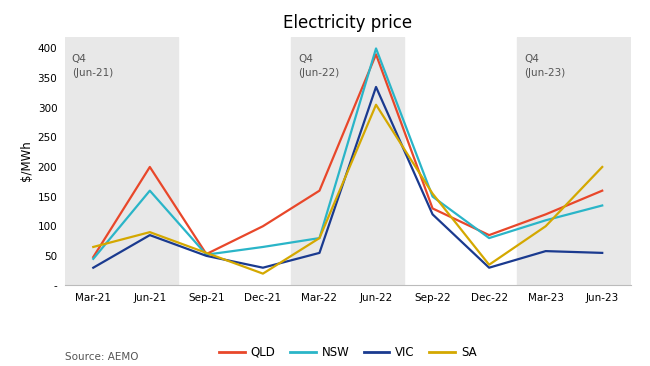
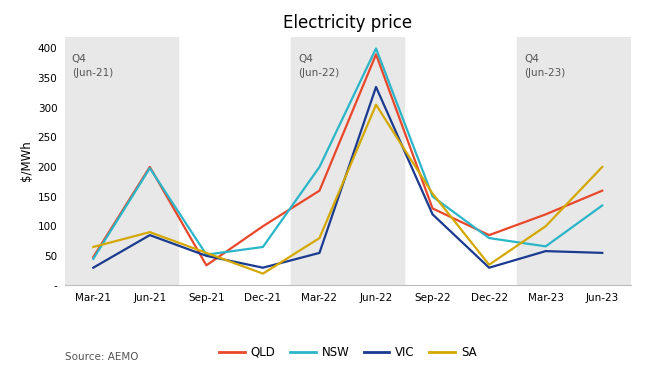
NSW/Jun-21: 160 -> 198
QLD/Sep-21: 53 -> 34
NSW/Mar-22: 80 -> 200
NSW/Mar-23: 110 -> 66
